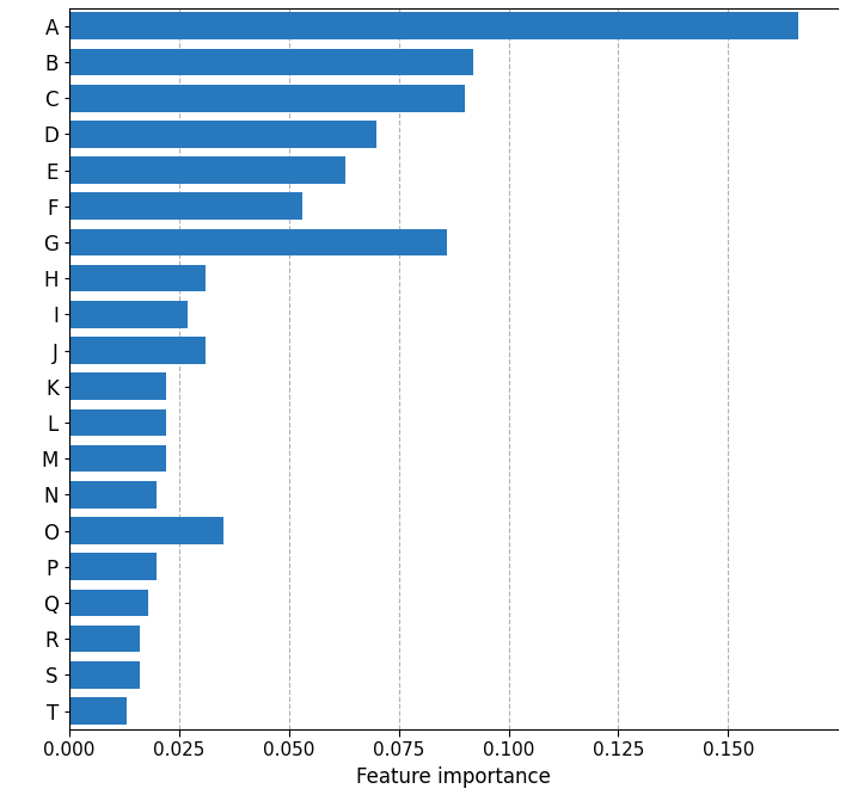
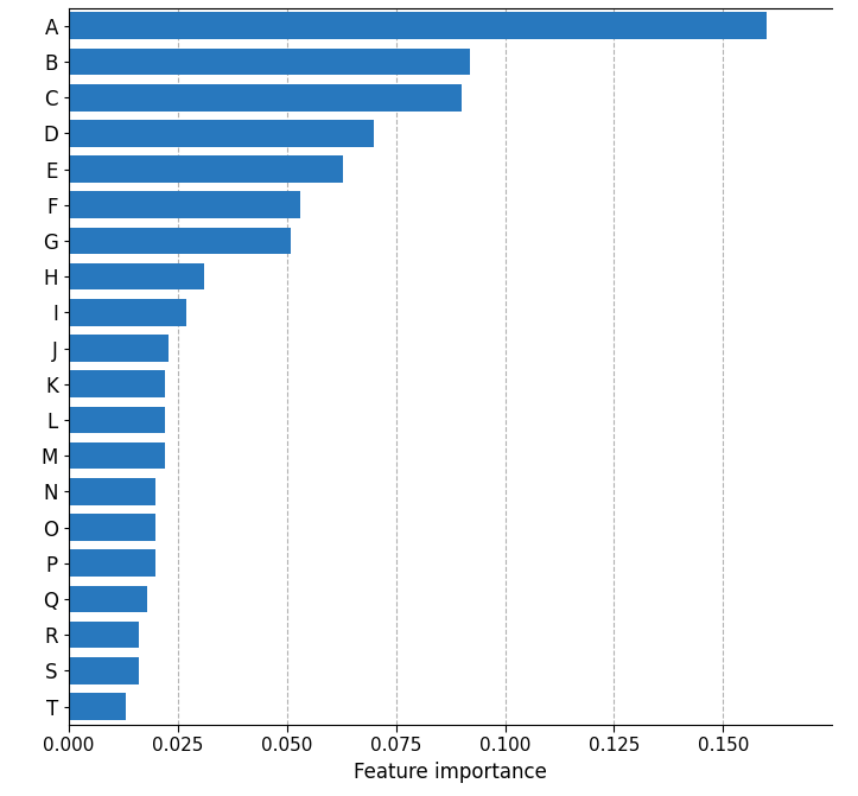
A: 0.166 -> 0.160
G: 0.086 -> 0.051
J: 0.031 -> 0.023
O: 0.035 -> 0.020
